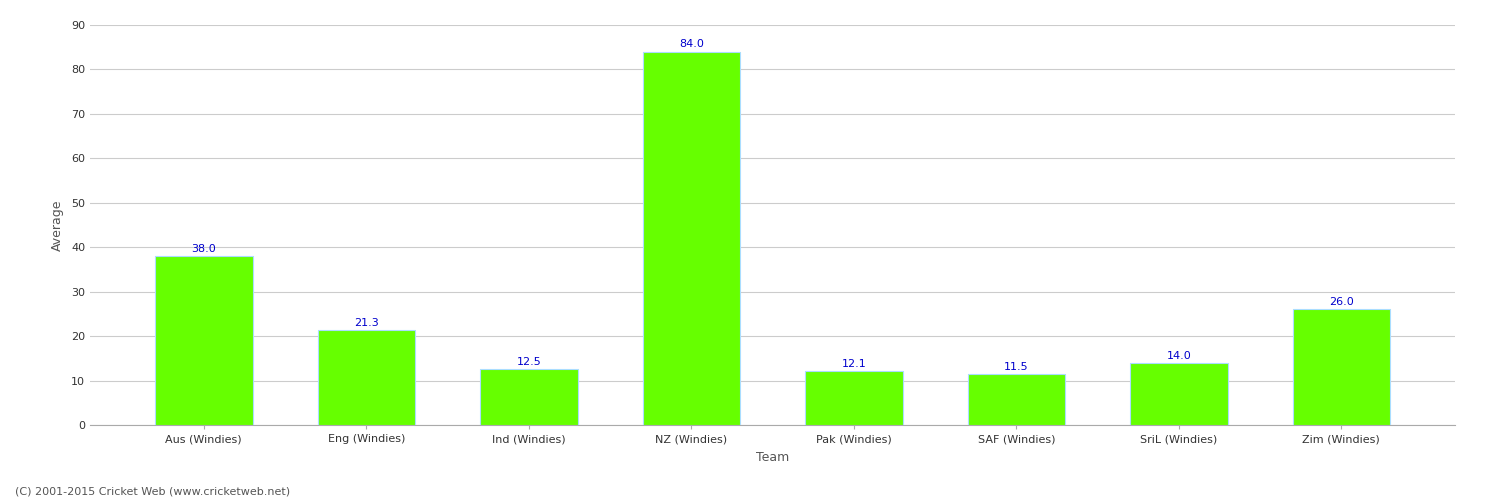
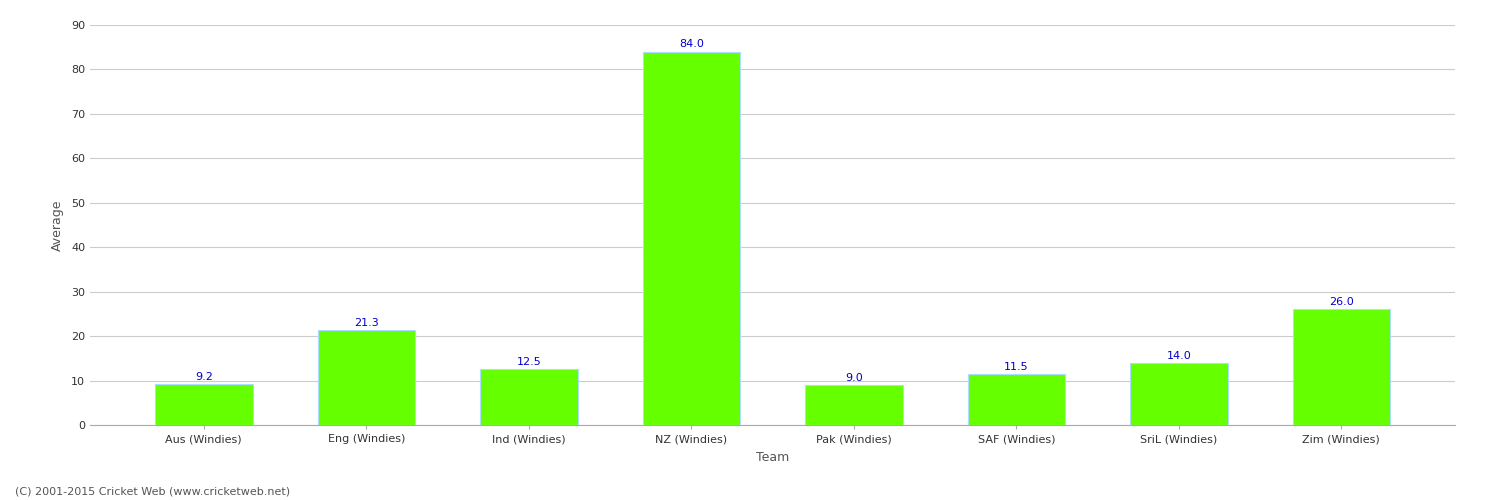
Aus (Windies): 38.0 -> 9.2
Pak (Windies): 12.1 -> 9.0
